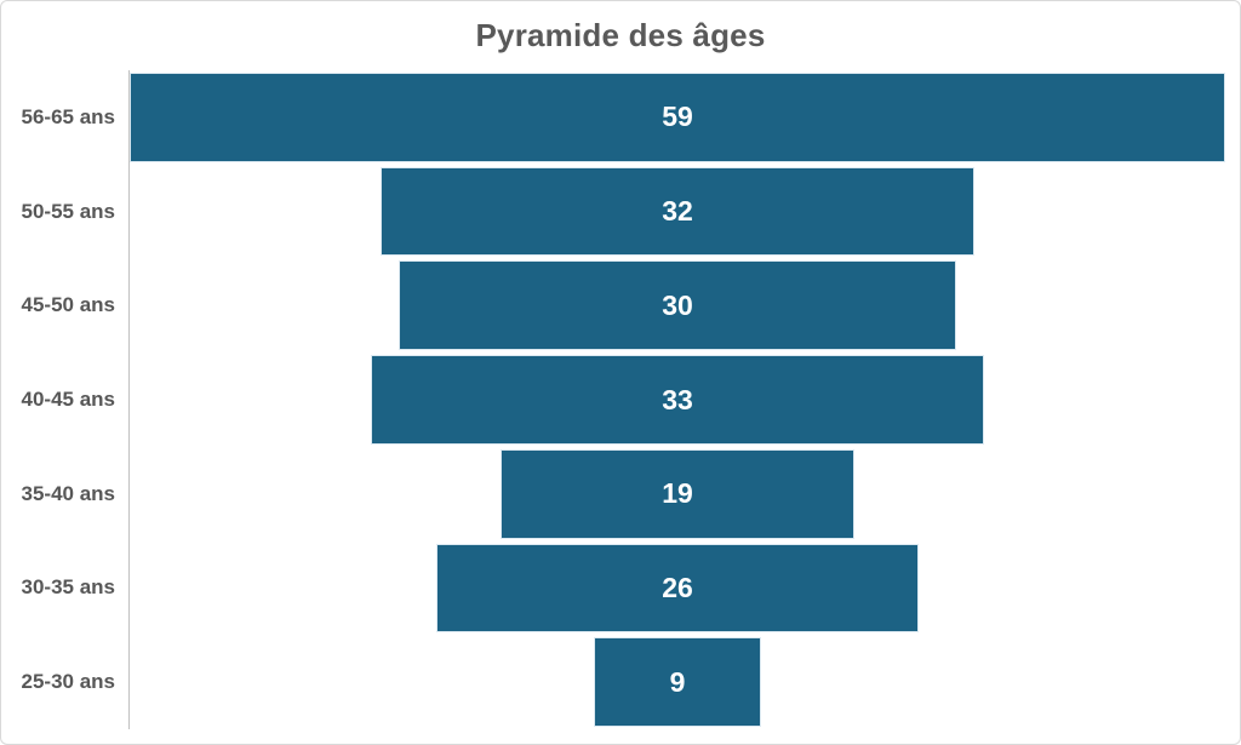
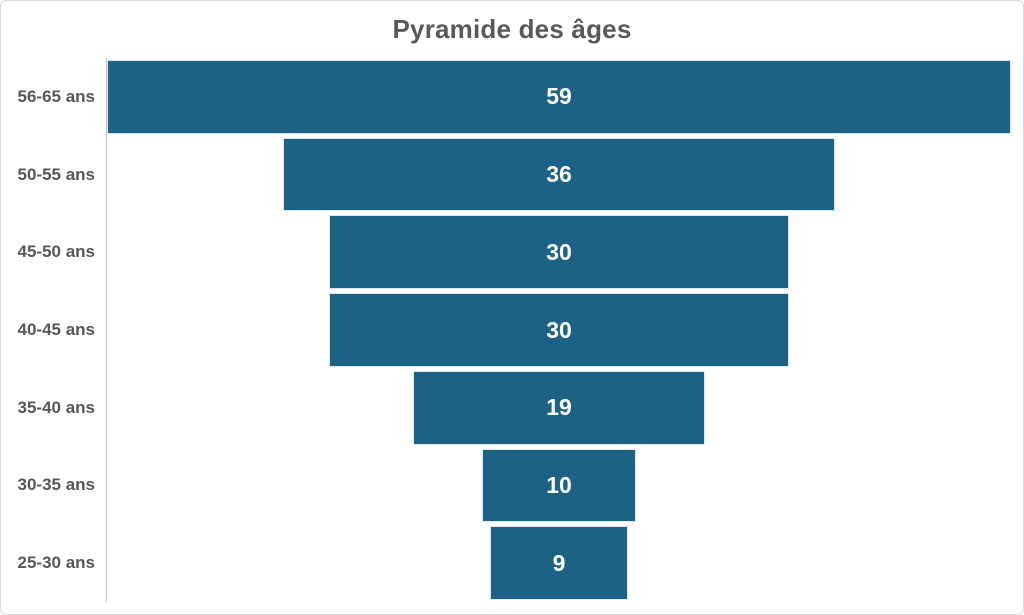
50-55 ans: 32 -> 36
40-45 ans: 33 -> 30
30-35 ans: 26 -> 10
